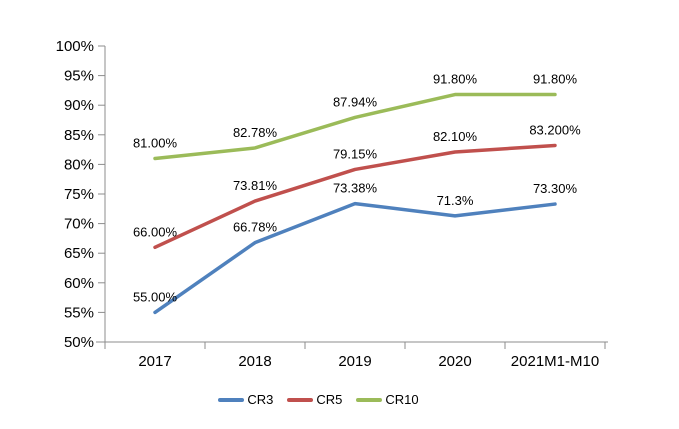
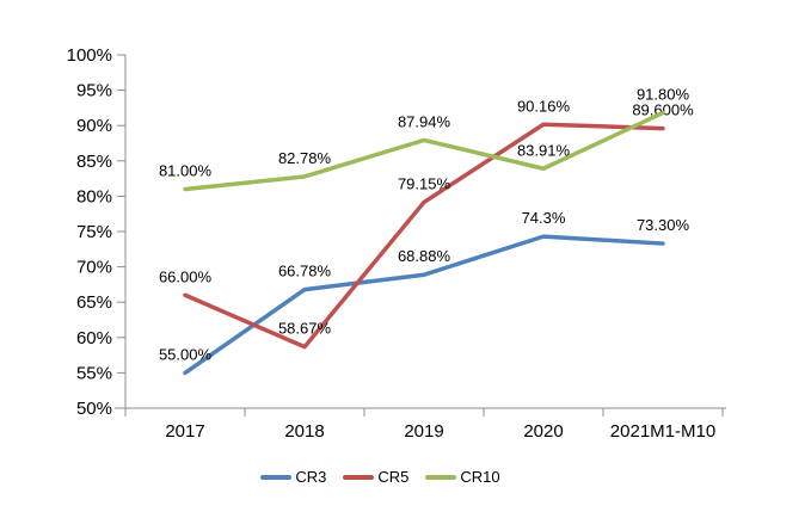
CR5/2018: 73.81% -> 58.67%
CR3/2019: 73.38% -> 68.88%
CR3/2020: 71.3% -> 74.3%
CR5/2020: 82.10% -> 90.16%
CR10/2020: 91.80% -> 83.91%
CR5/2021M1-M10: 83.200% -> 89.600%
